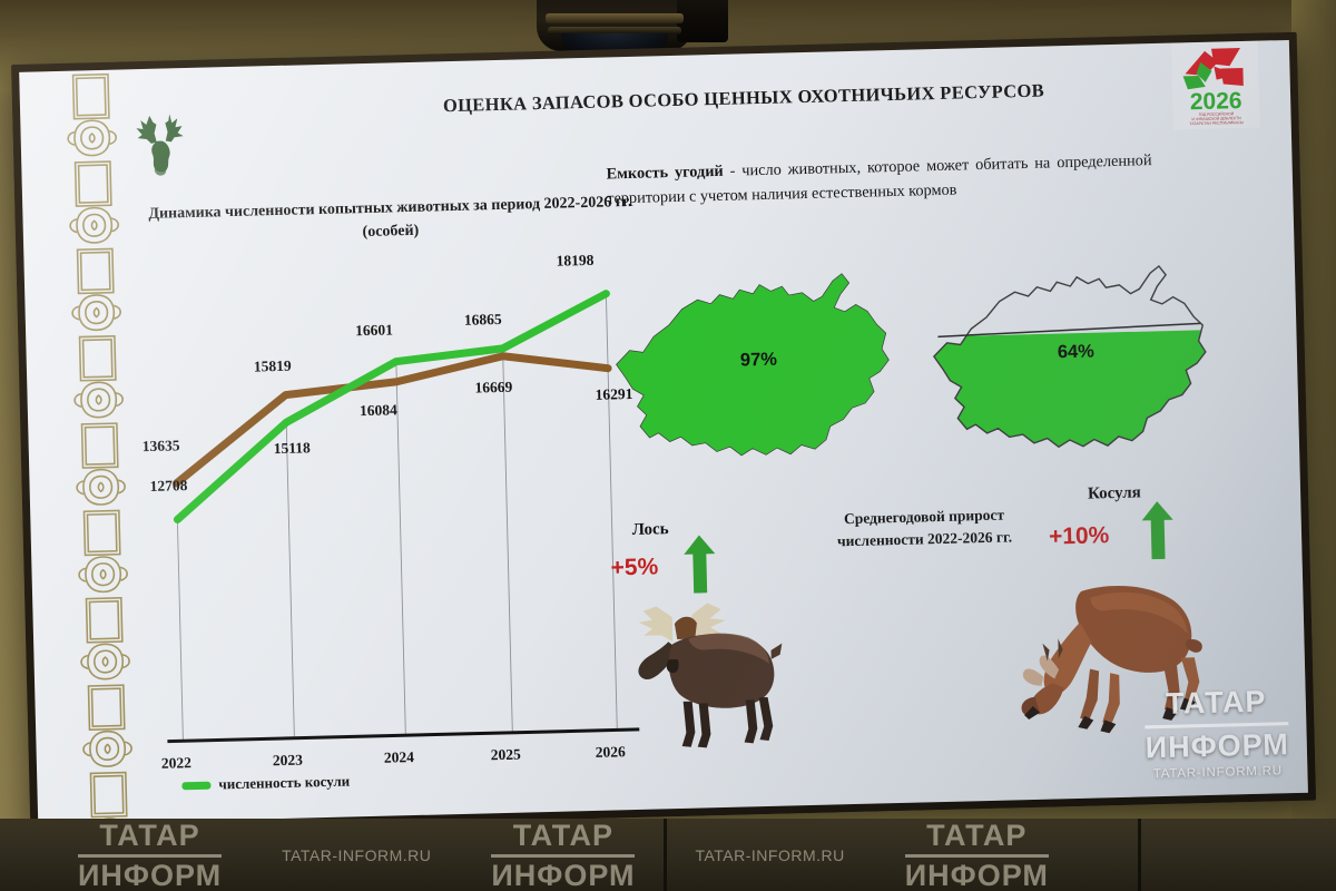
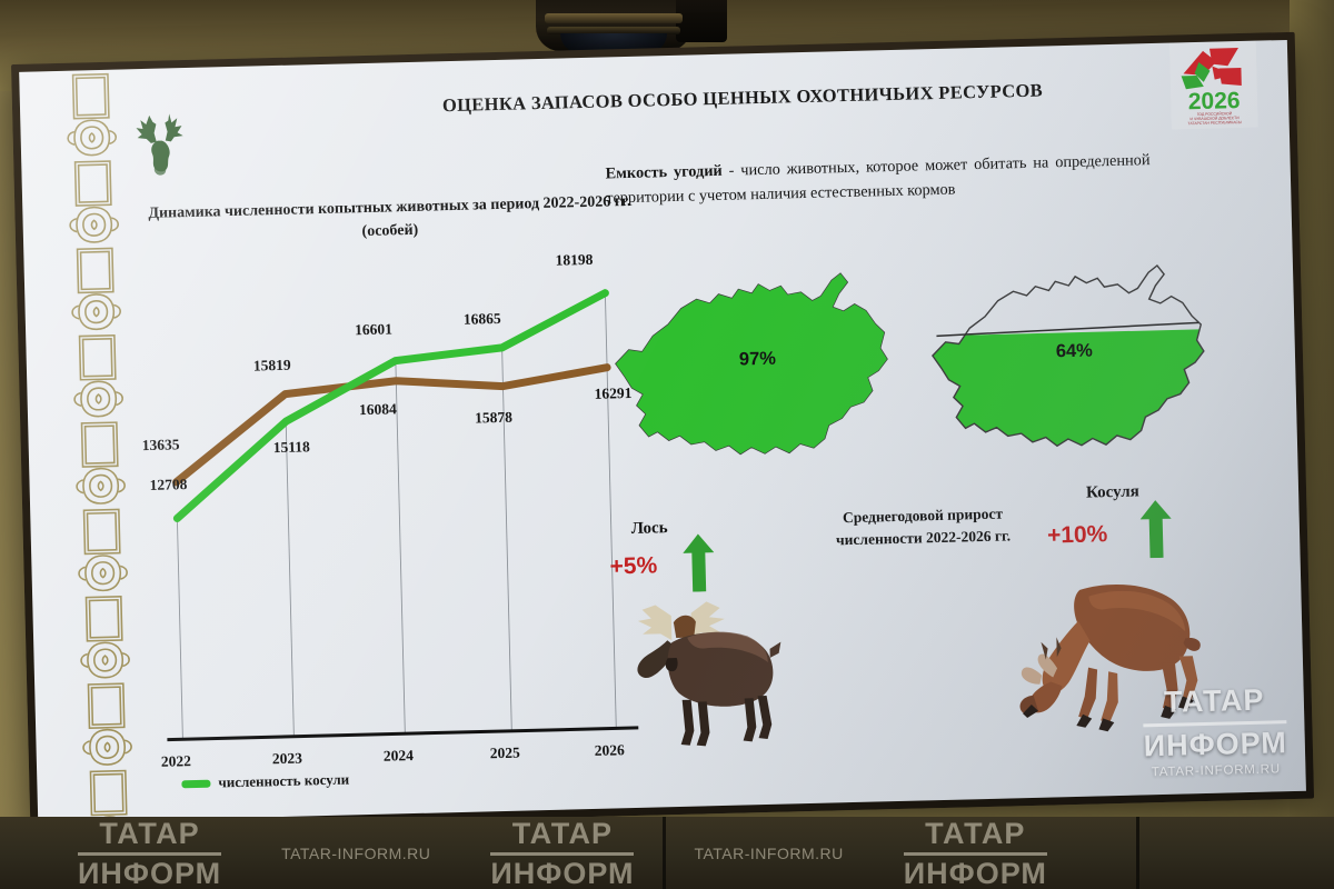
численность лося/2025: 16669 -> 15878
